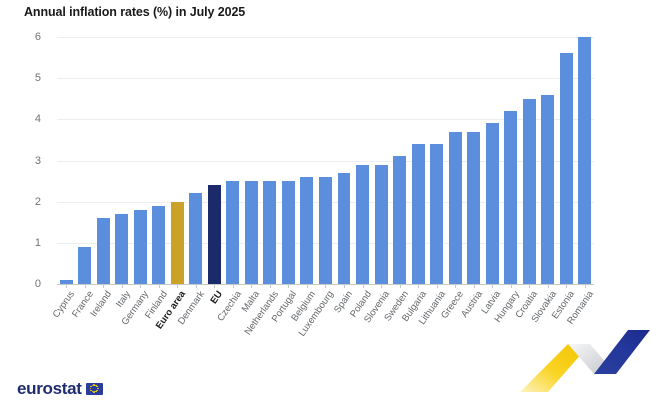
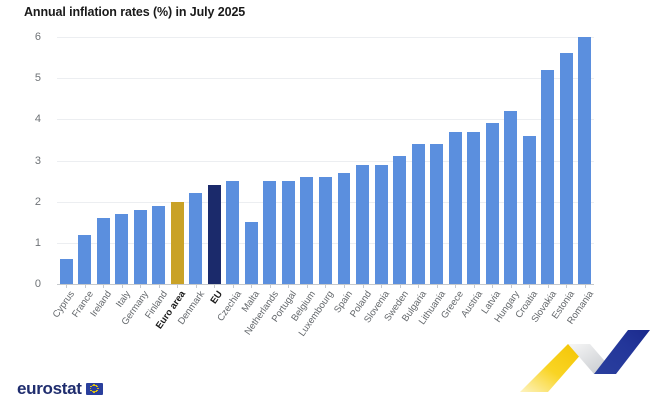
Cyprus: 0.1 -> 0.6
France: 0.9 -> 1.2
Malta: 2.5 -> 1.5
Croatia: 4.5 -> 3.6
Slovakia: 4.6 -> 5.2
